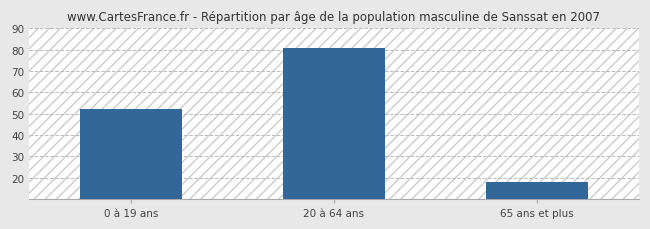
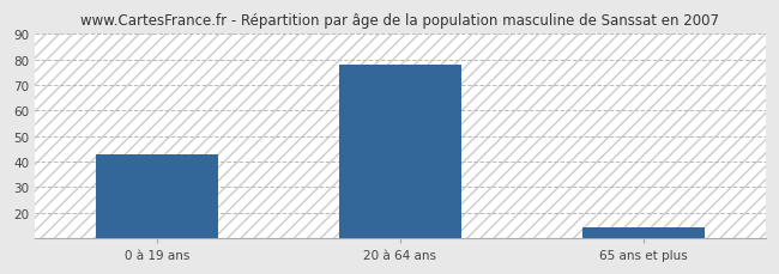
0 à 19 ans: 52 -> 43
20 à 64 ans: 81 -> 78
65 ans et plus: 18 -> 14
